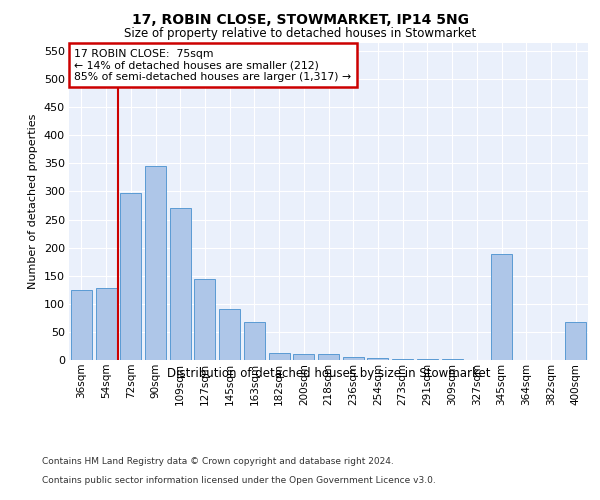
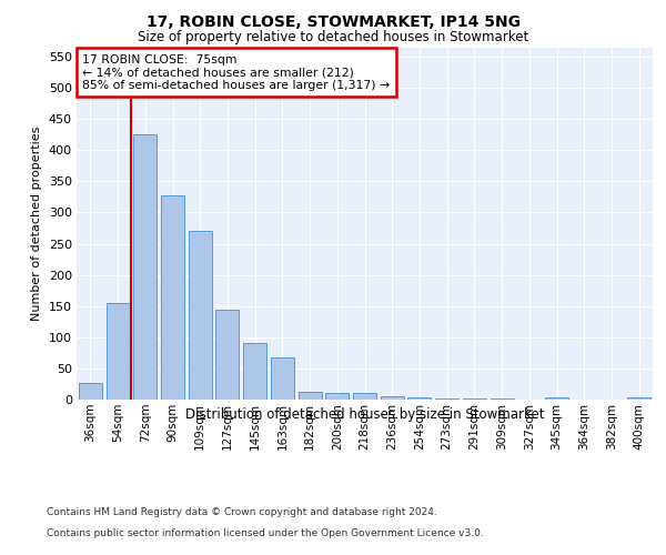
36sqm: 124 -> 27
54sqm: 128 -> 155
72sqm: 298 -> 425
90sqm: 346 -> 328
345sqm: 188 -> 3
400sqm: 68 -> 4
